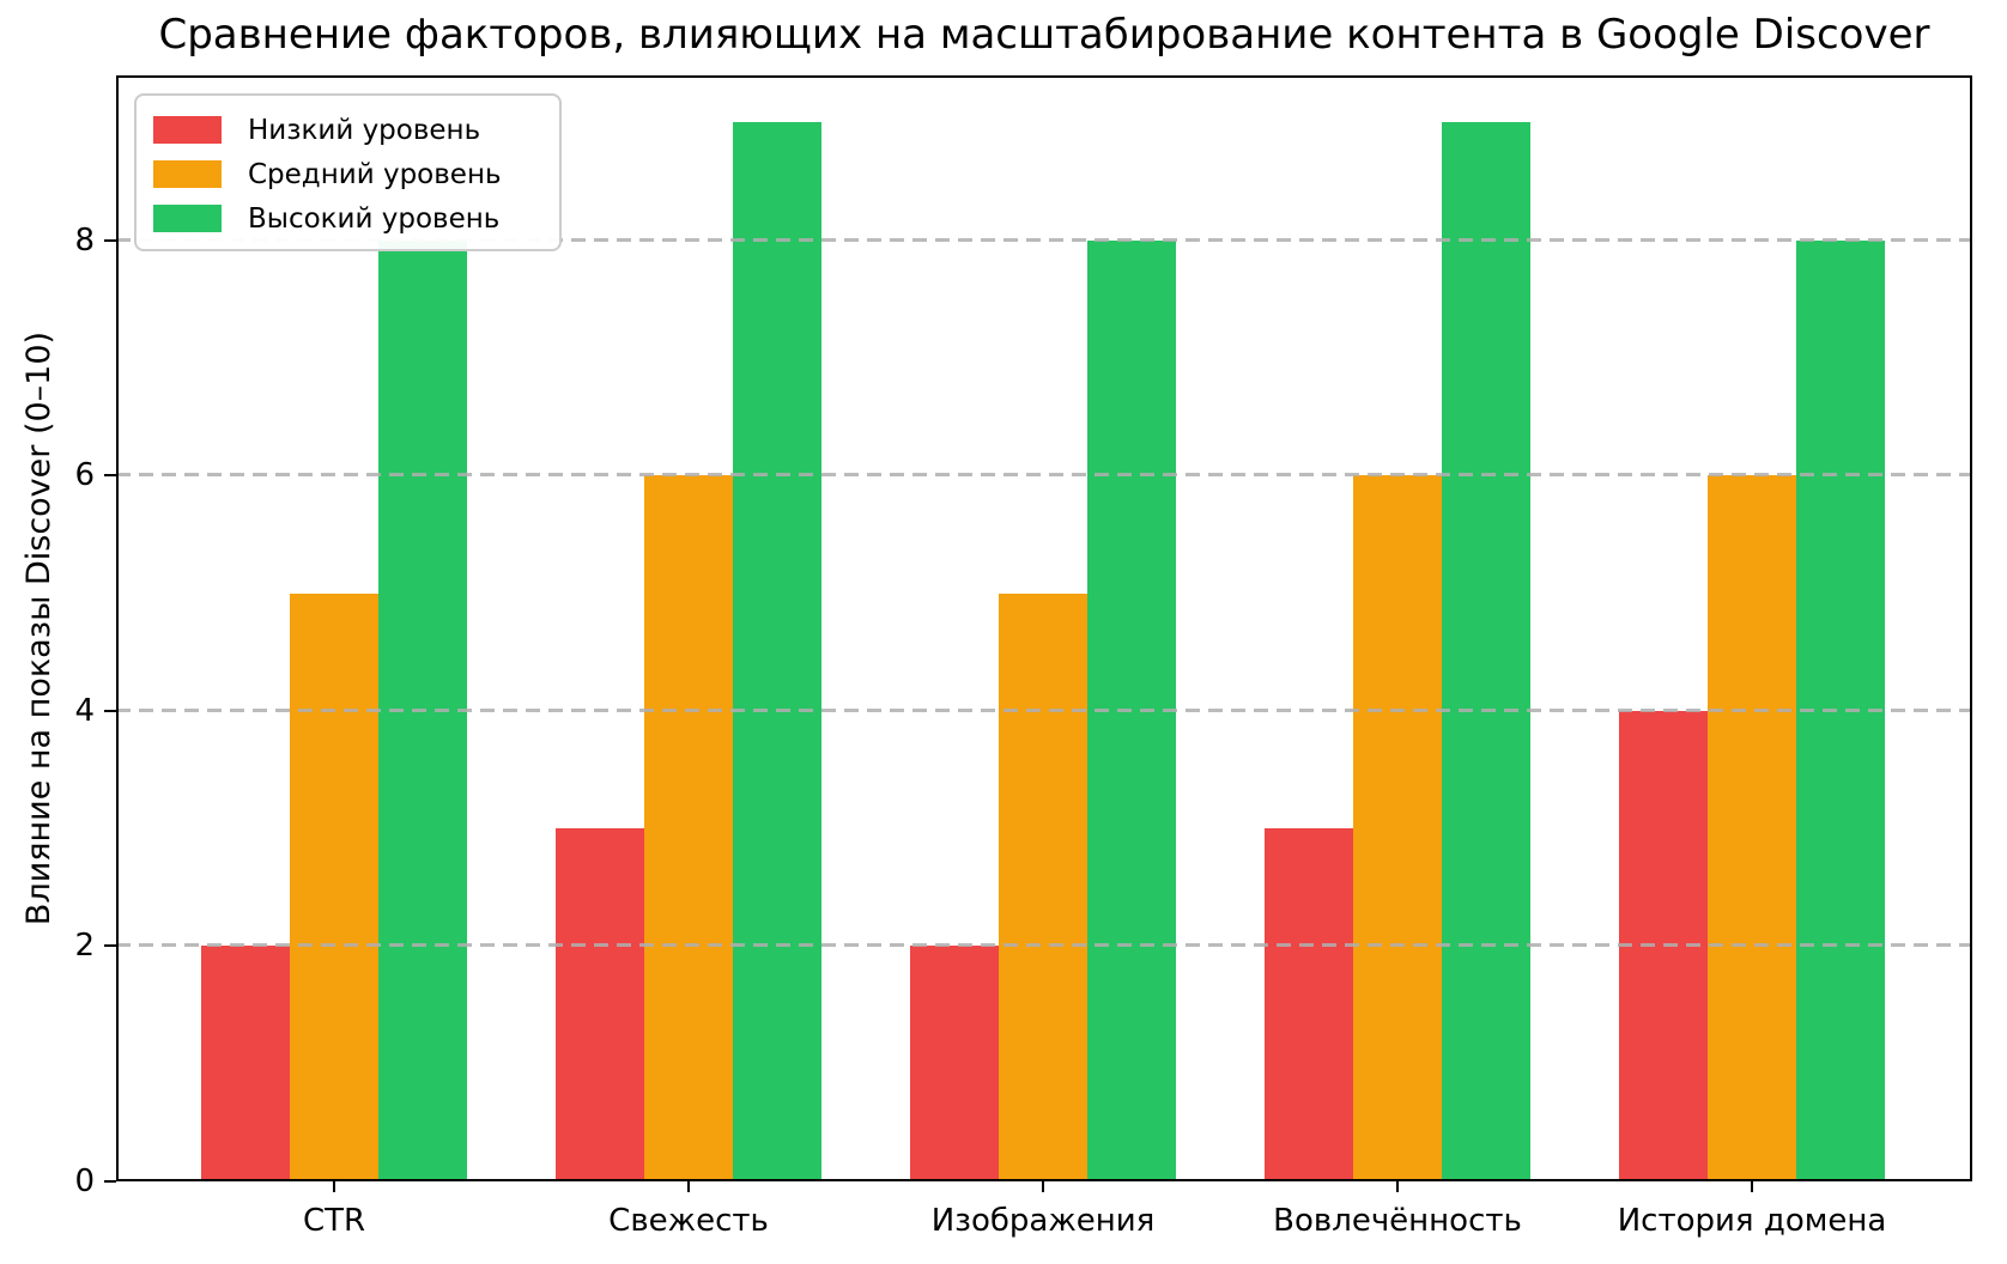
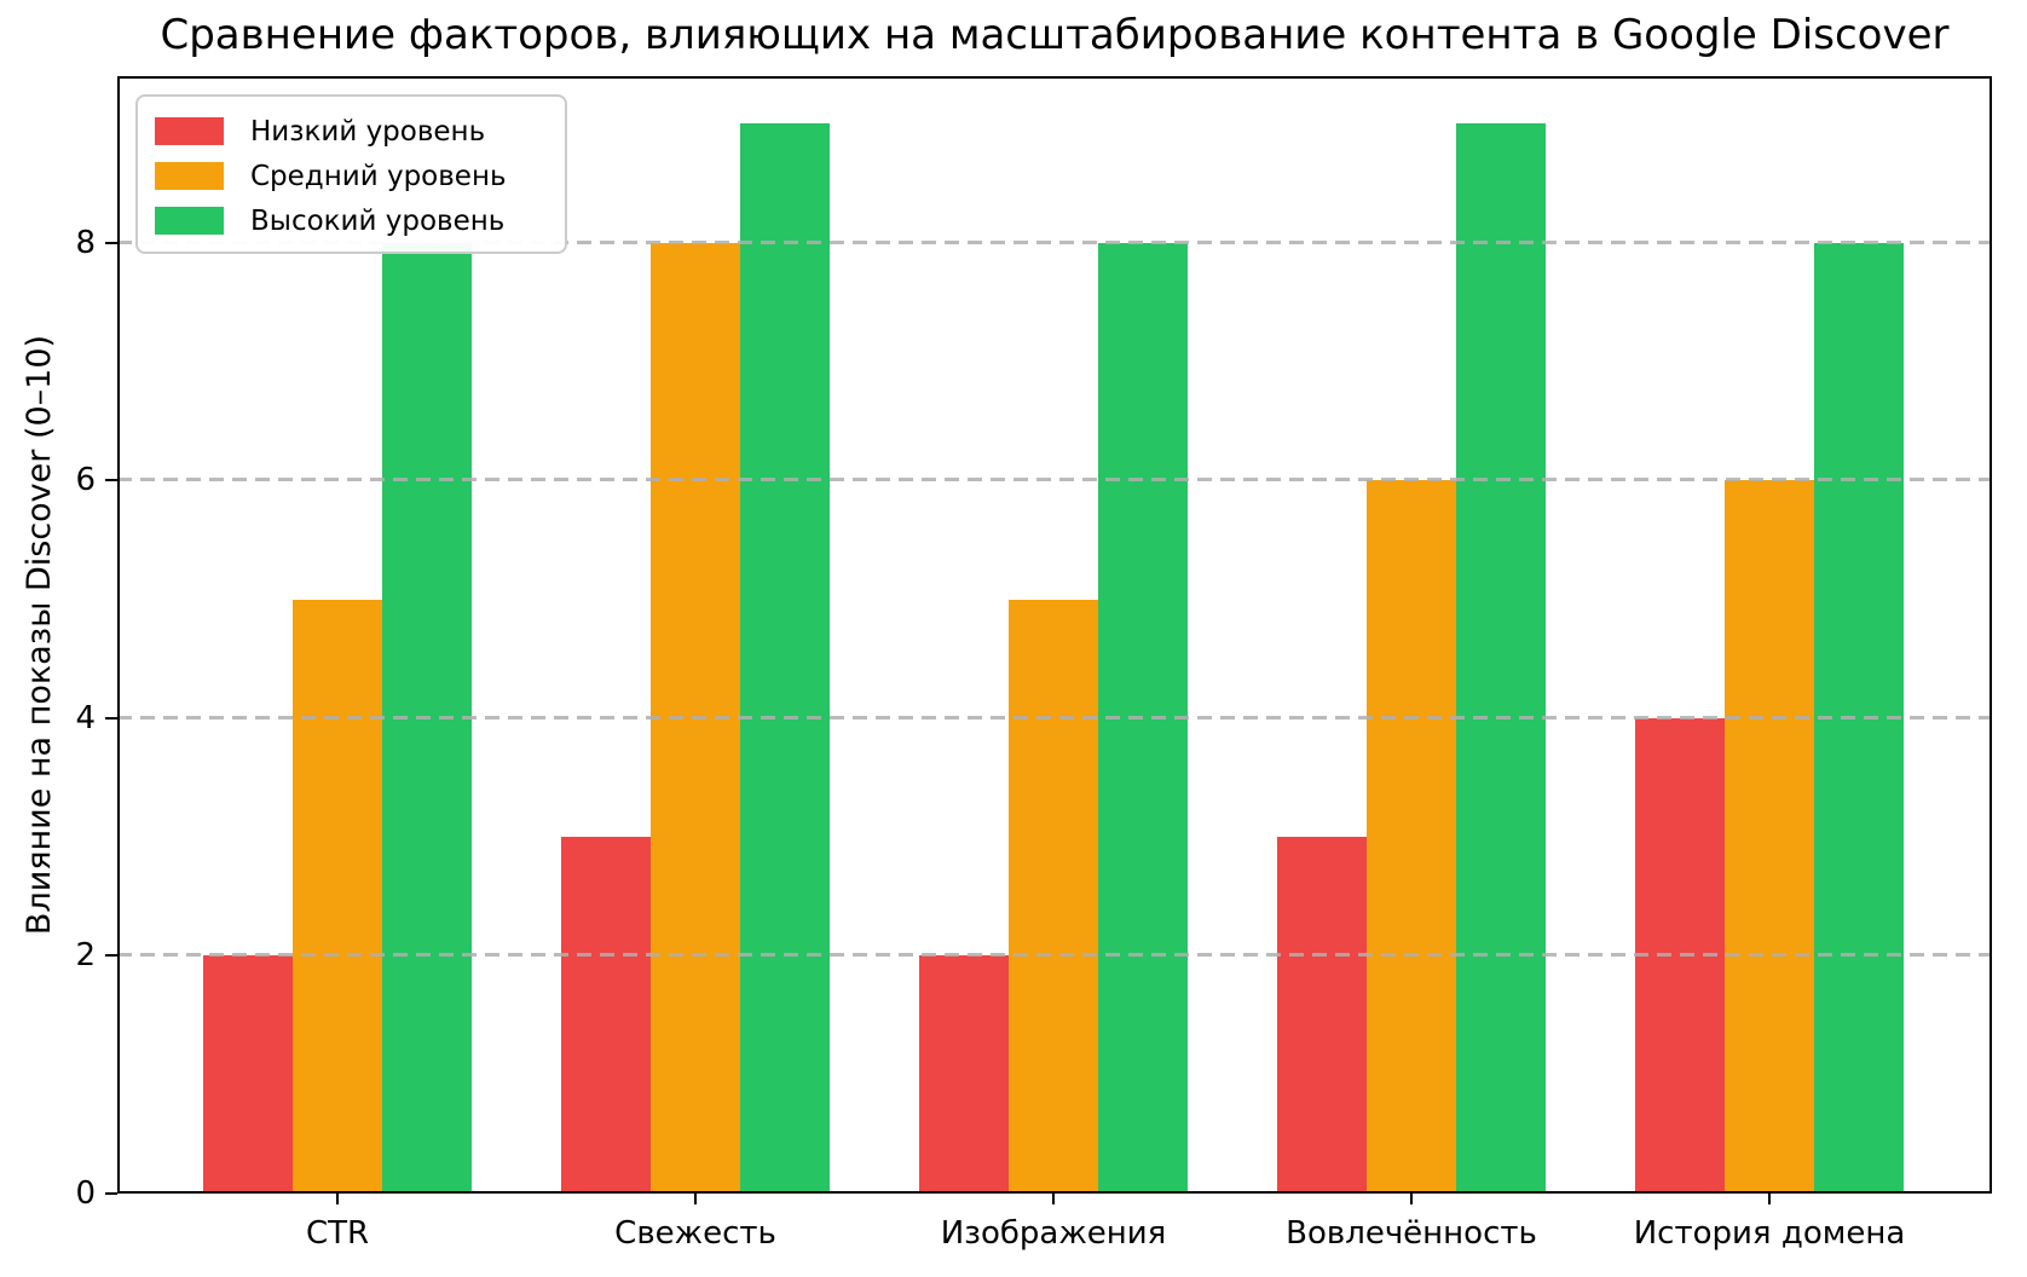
Средний уровень/Свежесть: 6 -> 8
